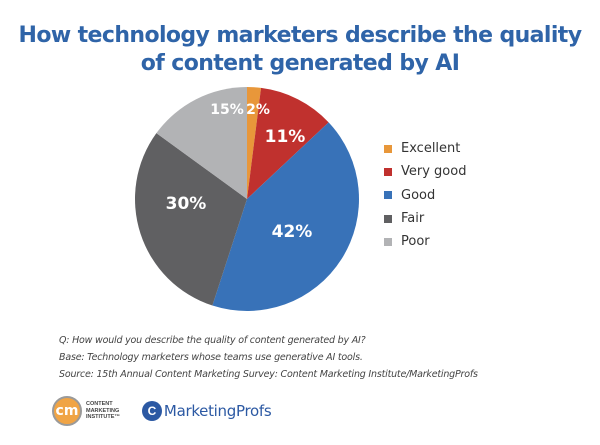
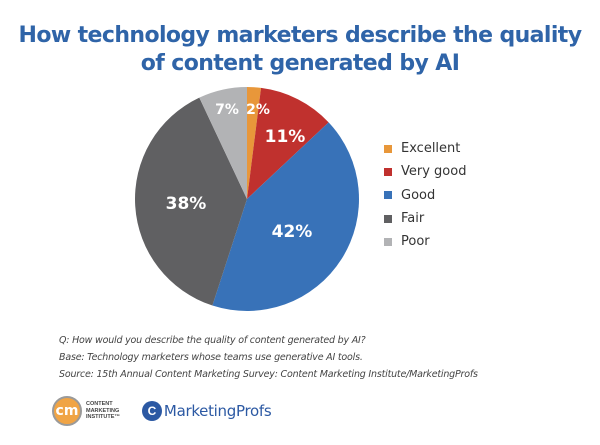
Fair: 30% -> 38%
Poor: 15% -> 7%
